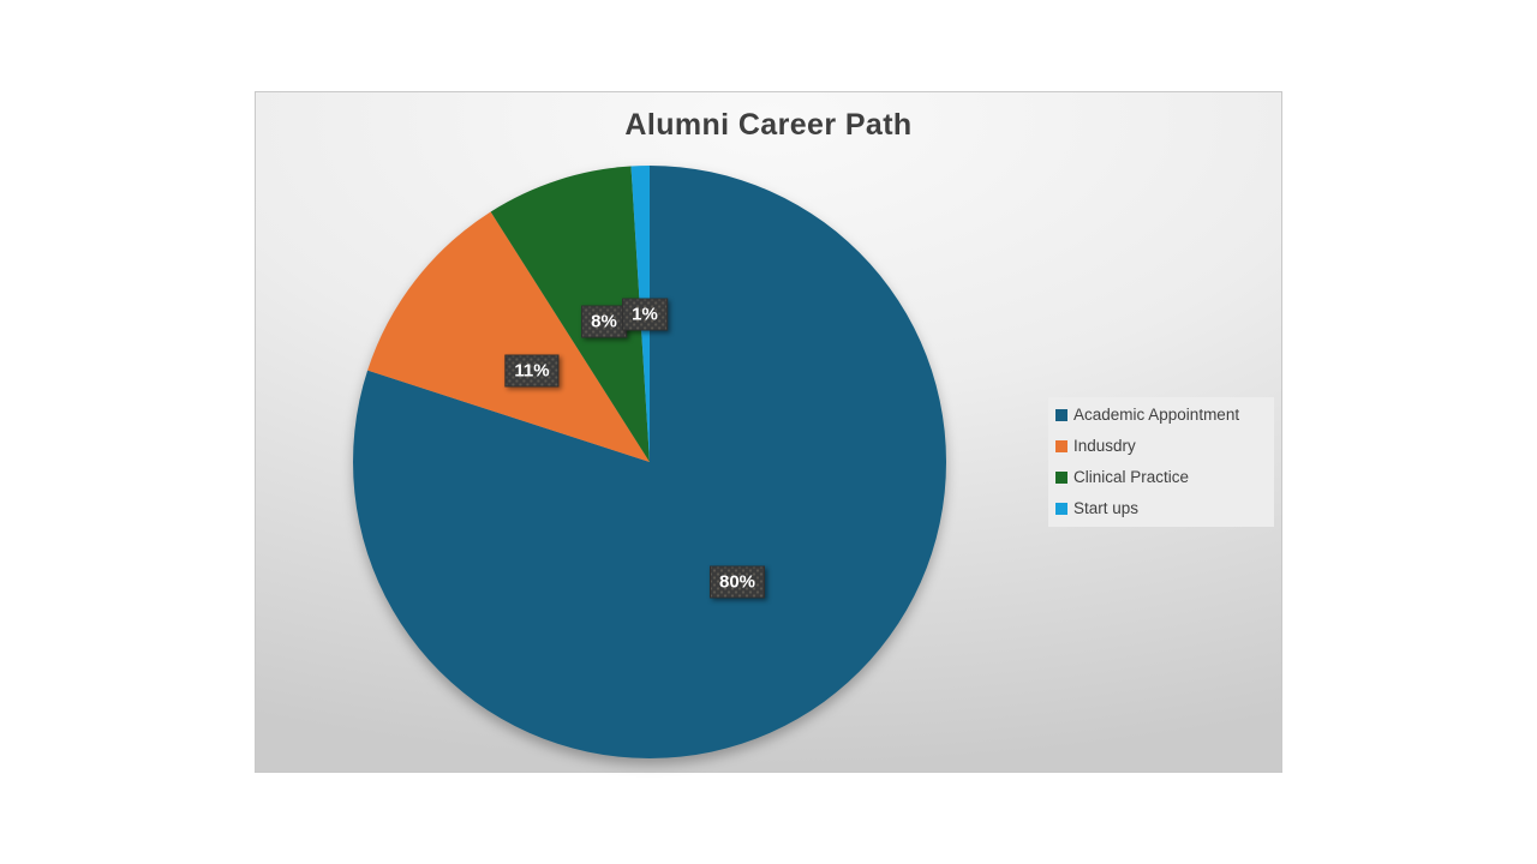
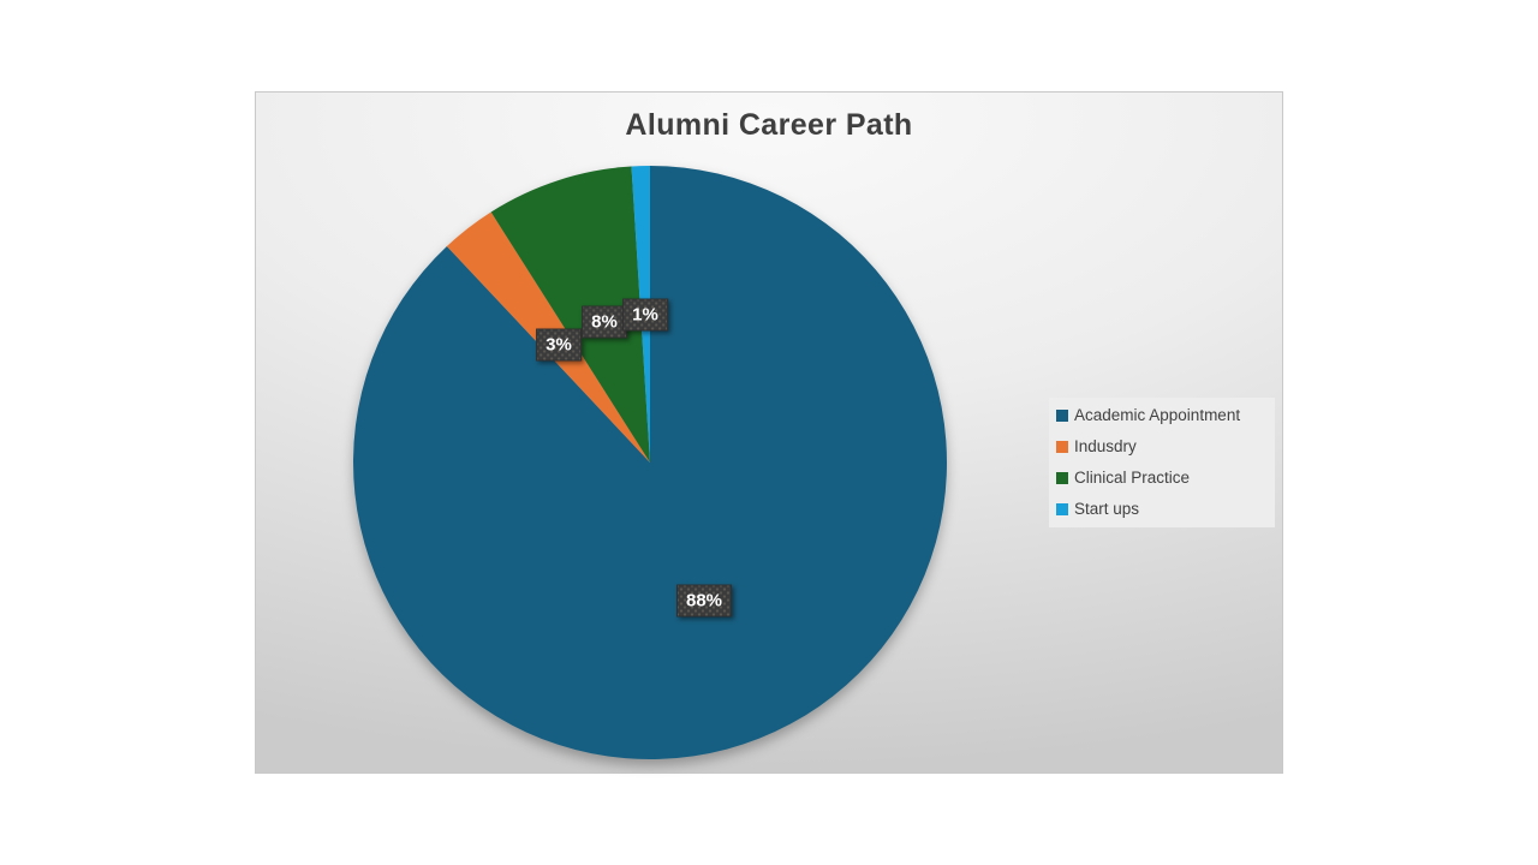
Academic Appointment: 80% -> 88%
Indusdry: 11% -> 3%
